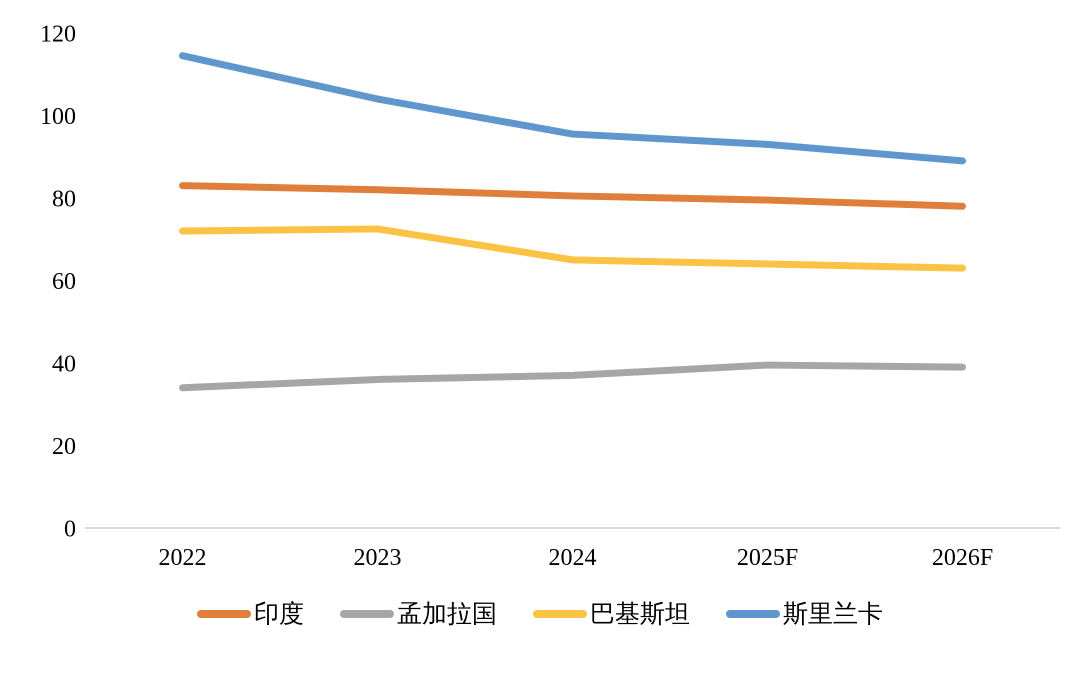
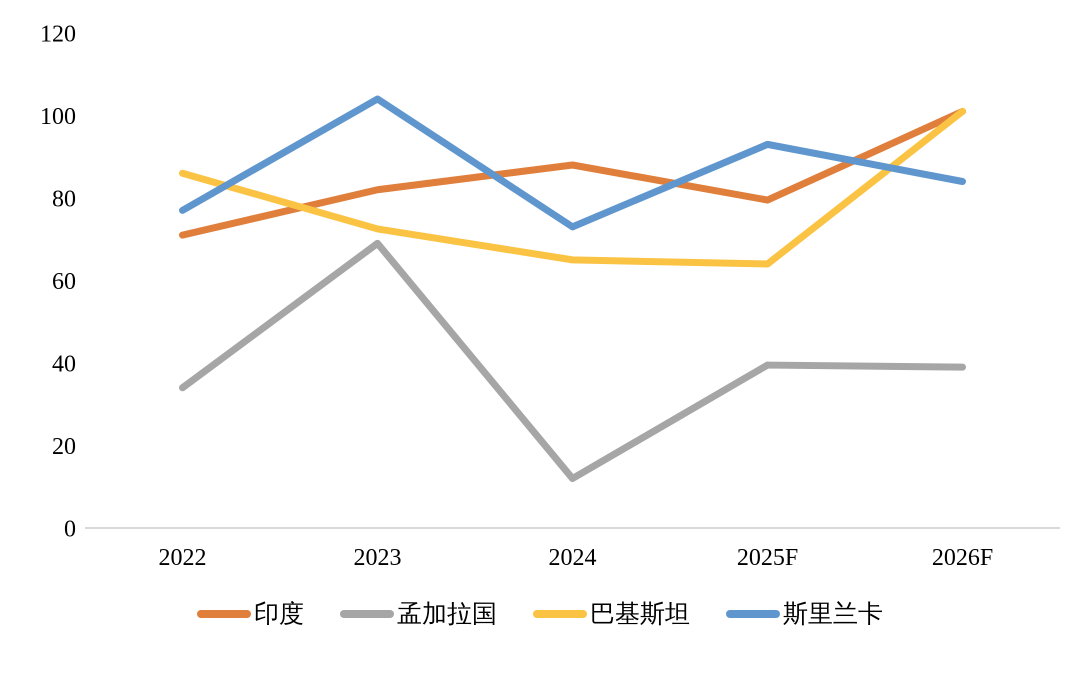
印度/2022: 83 -> 71
巴基斯坦/2022: 72 -> 86
斯里兰卡/2022: 114 -> 77
孟加拉国/2023: 36 -> 69
印度/2024: 80 -> 88
孟加拉国/2024: 37 -> 12
斯里兰卡/2024: 96 -> 73
印度/2026F: 78 -> 101
巴基斯坦/2026F: 63 -> 101
斯里兰卡/2026F: 89 -> 84
